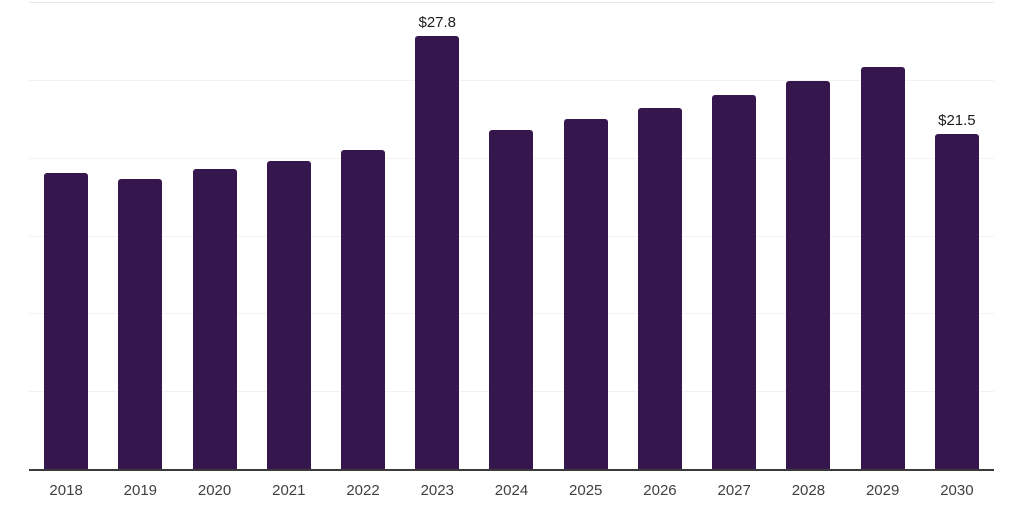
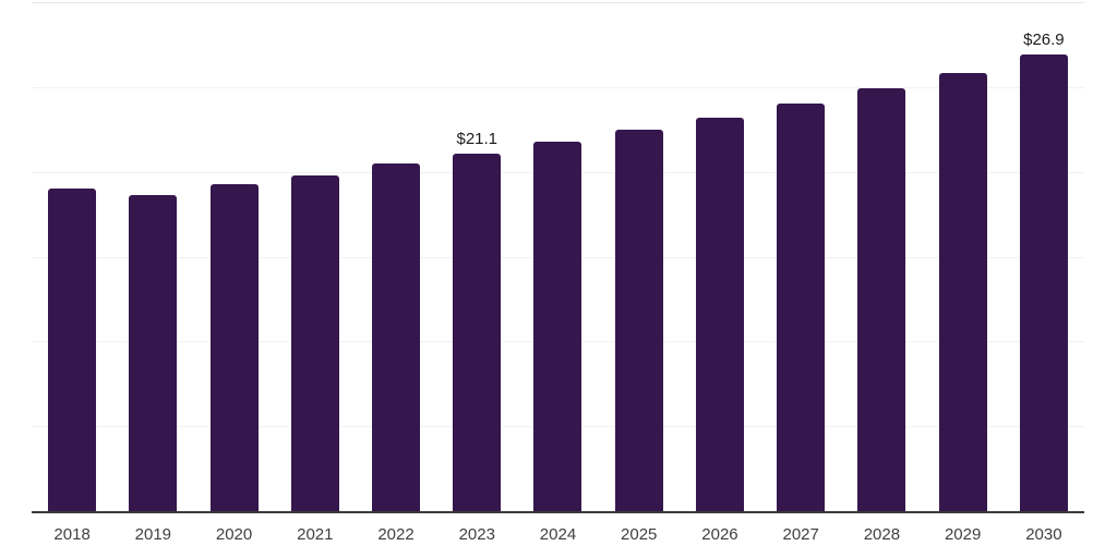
2023: $27.8 -> $21.1
2030: $21.5 -> $26.9
